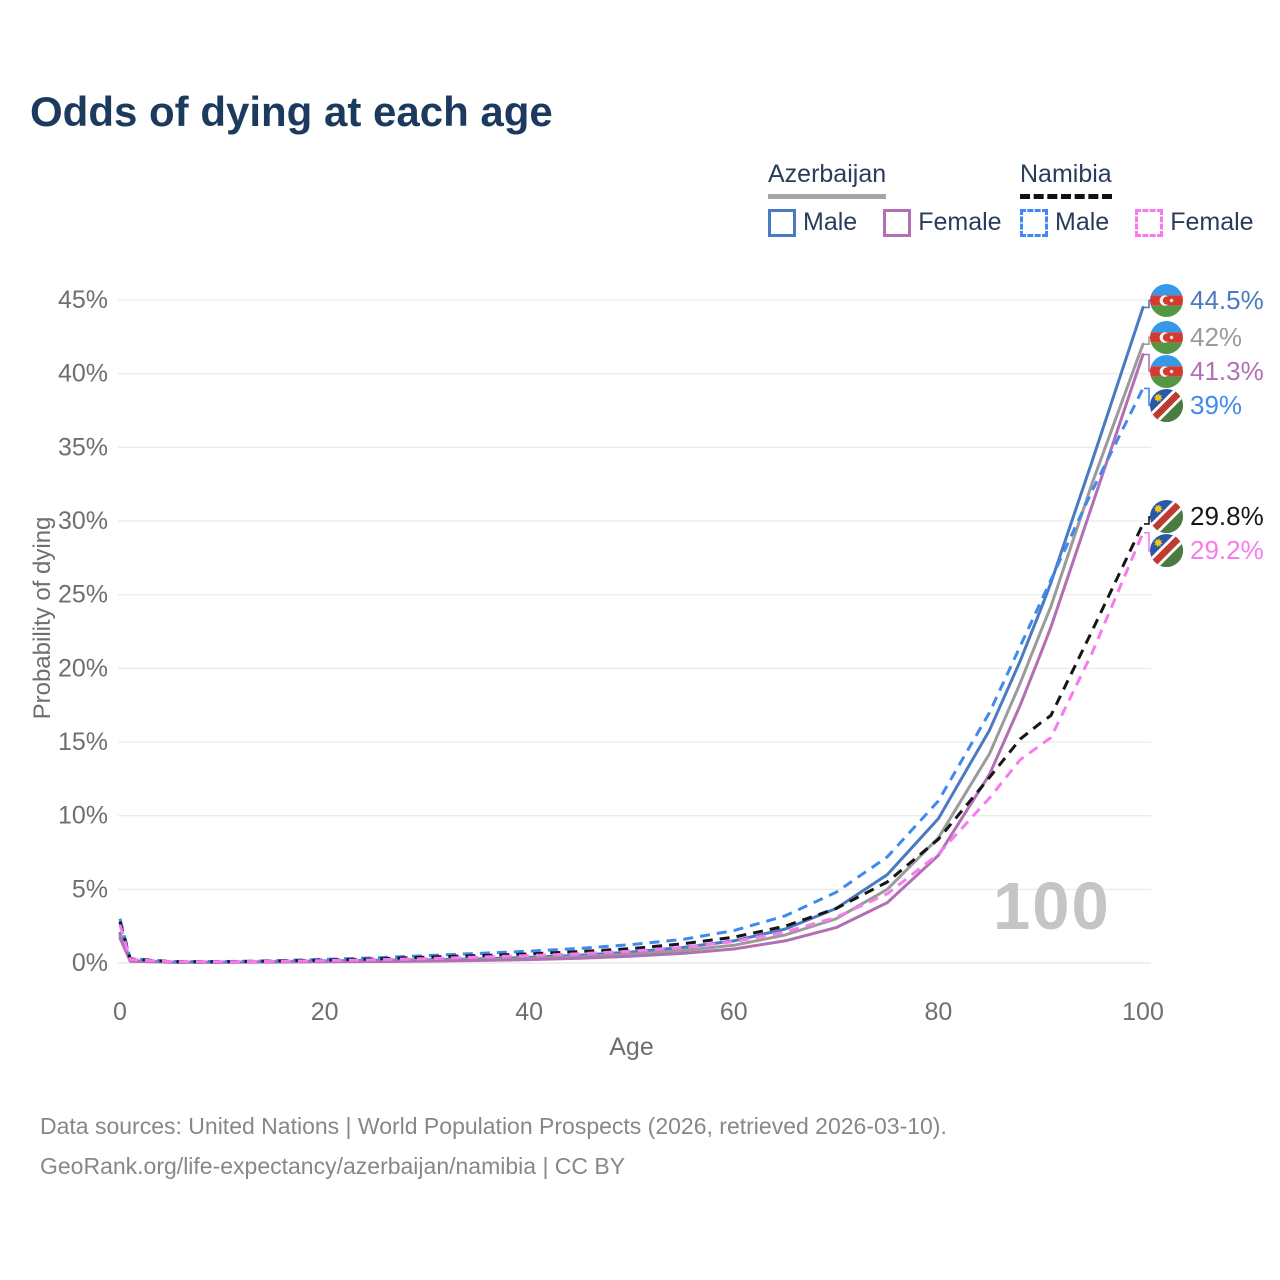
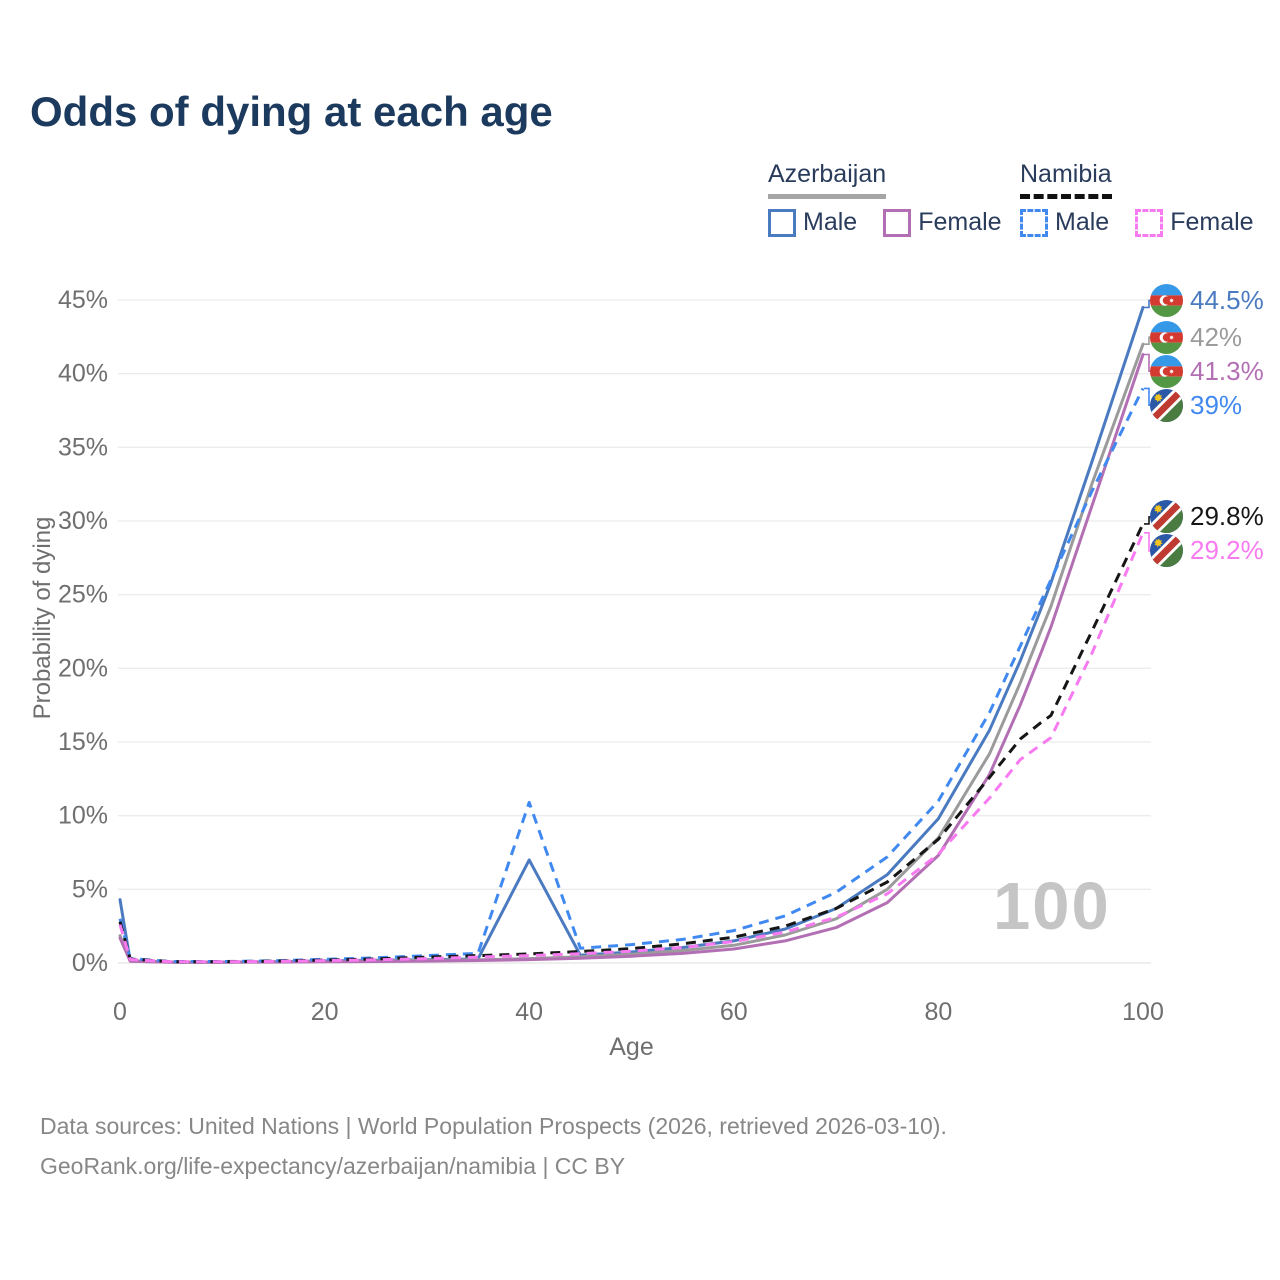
Azerbaijan Male/0: 2.0% -> 4.3%
Azerbaijan Male/40: 0.4% -> 7.0%
Namibia Male/40: 0.8% -> 10.9%
